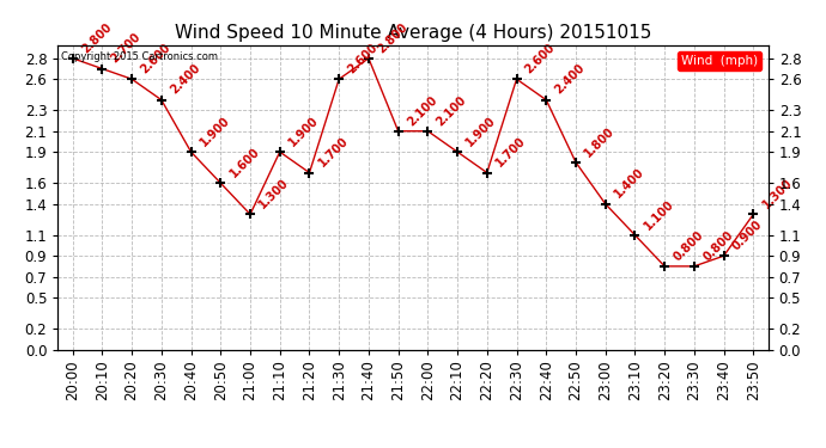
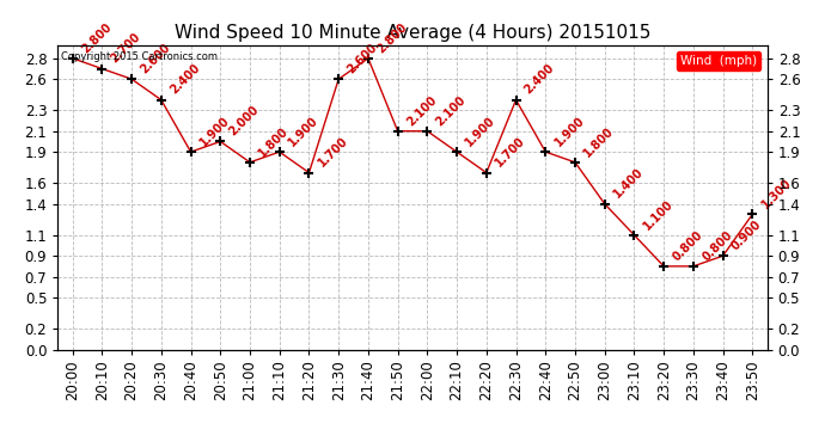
20:50: 1.600 -> 2.000
21:00: 1.300 -> 1.800
22:30: 2.600 -> 2.400
22:40: 2.400 -> 1.900
